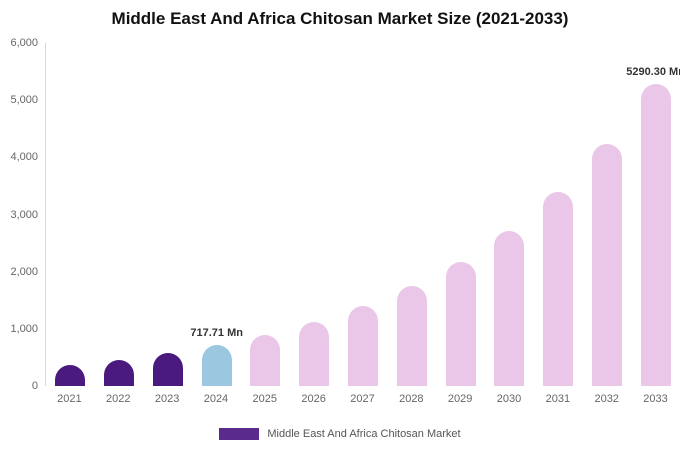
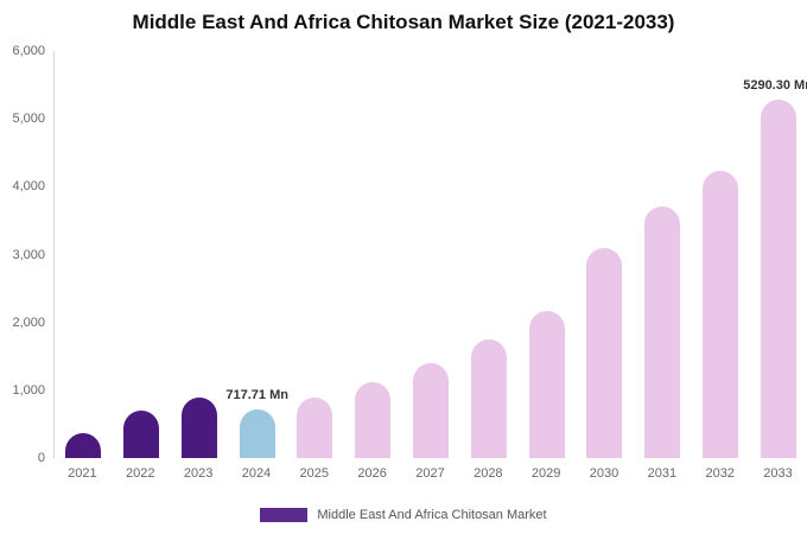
2022: 500 -> 700
2023: 600 -> 900
2030: 2700 -> 3100
2031: 3400 -> 3700
